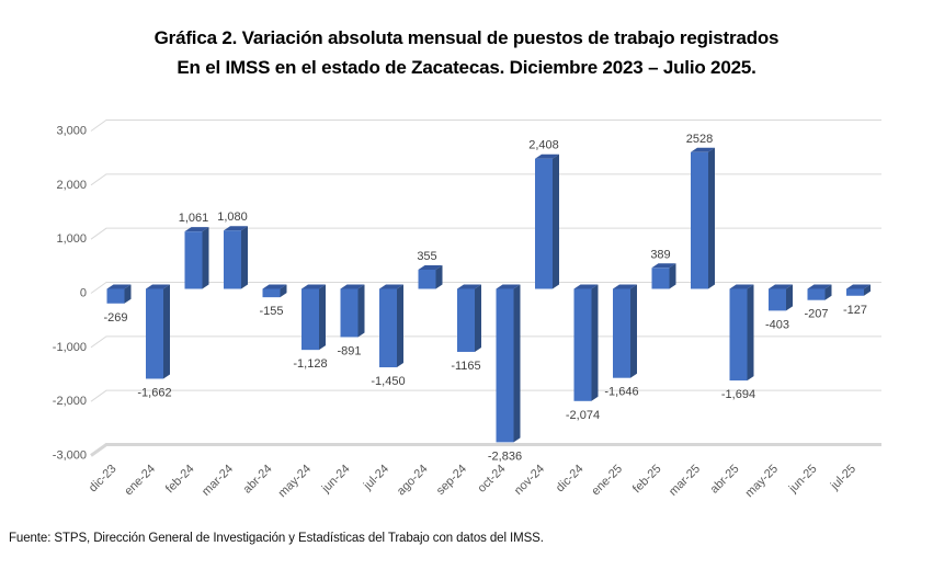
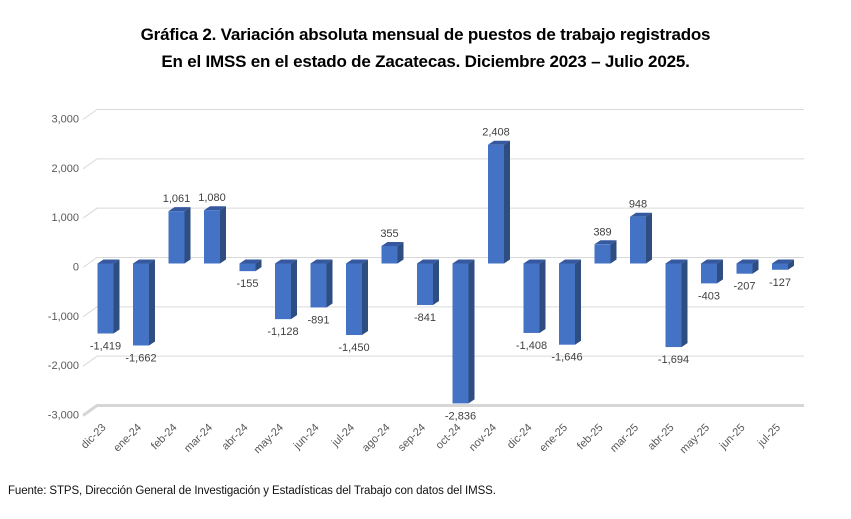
dic-23: -269 -> -1,419
sep-24: -1165 -> -841
dic-24: -2,074 -> -1,408
mar-25: 2528 -> 948
